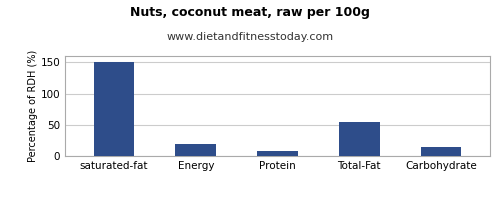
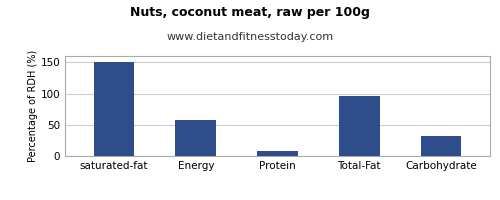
Energy: 20 -> 58
Total-Fat: 54 -> 96
Carbohydrate: 14 -> 32
